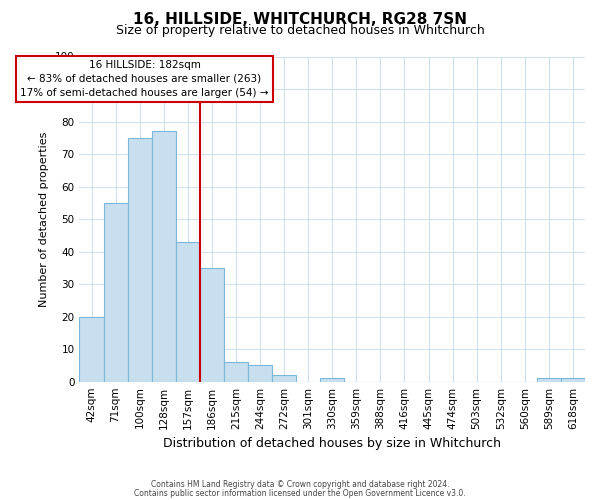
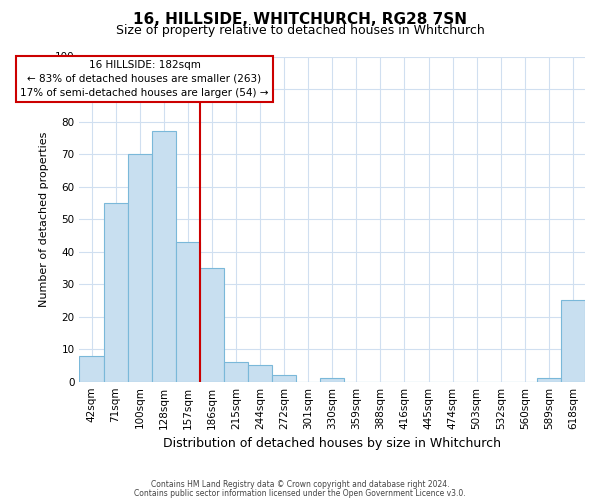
42sqm: 20 -> 8
100sqm: 75 -> 70
618sqm: 1 -> 25
